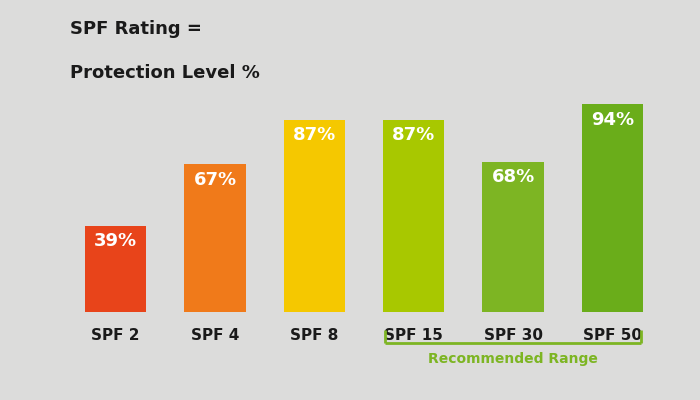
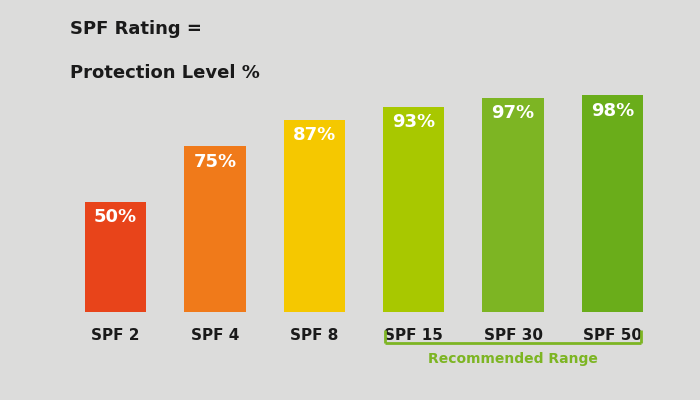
SPF 2: 39% -> 50%
SPF 4: 67% -> 75%
SPF 15: 87% -> 93%
SPF 30: 68% -> 97%
SPF 50: 94% -> 98%
